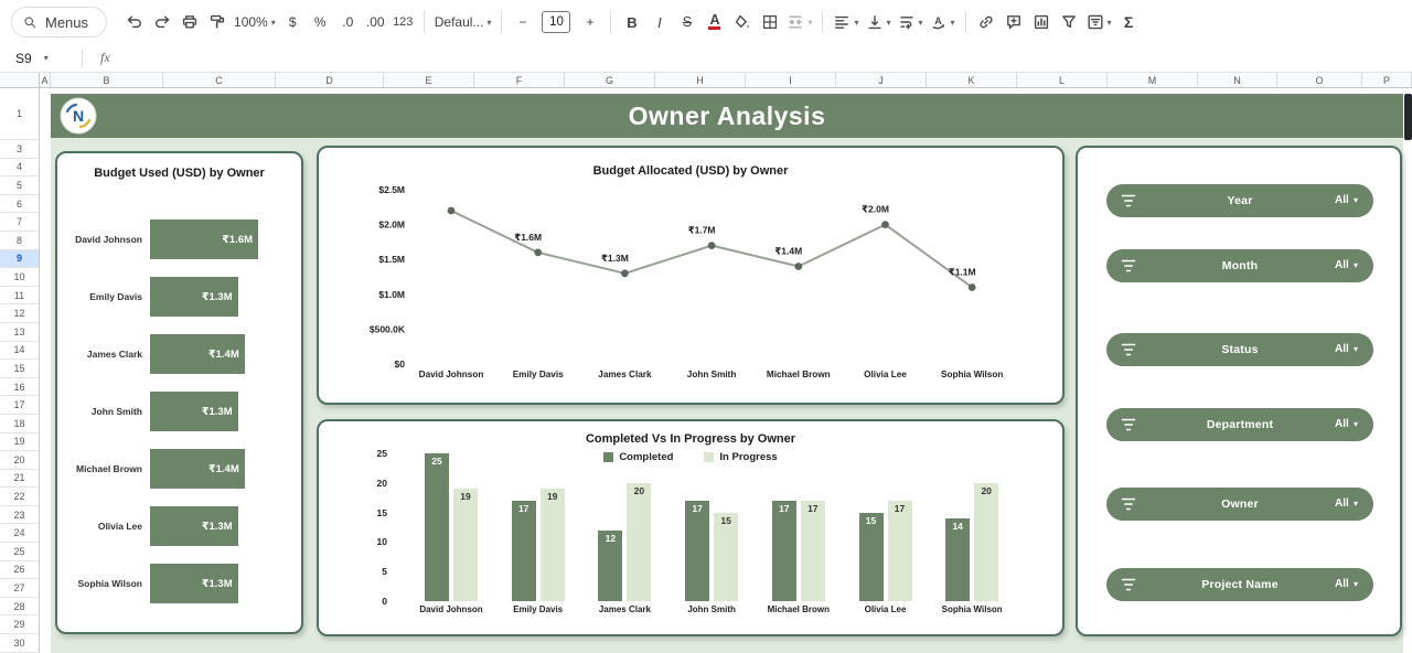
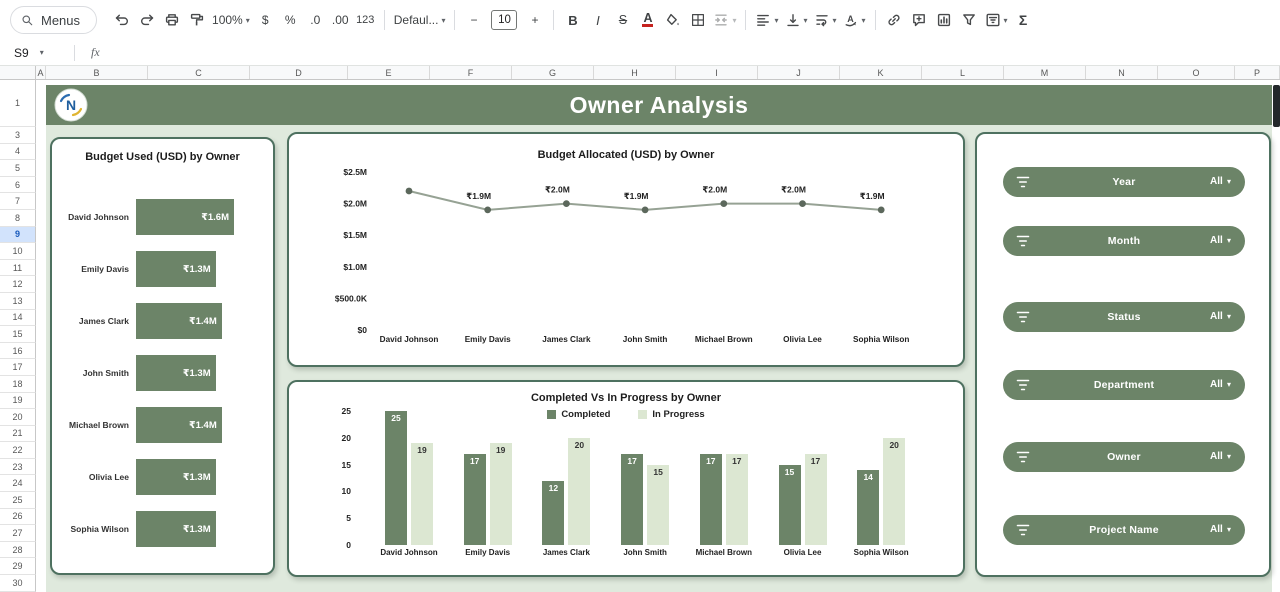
Budget Allocated (USD) by Owner/Emily Davis: 1.6 -> 1.9
Budget Allocated (USD) by Owner/James Clark: 1.3 -> 2.0
Budget Allocated (USD) by Owner/John Smith: 1.7 -> 1.9
Budget Allocated (USD) by Owner/Michael Brown: 1.4 -> 2.0
Budget Allocated (USD) by Owner/Sophia Wilson: 1.1 -> 1.9
